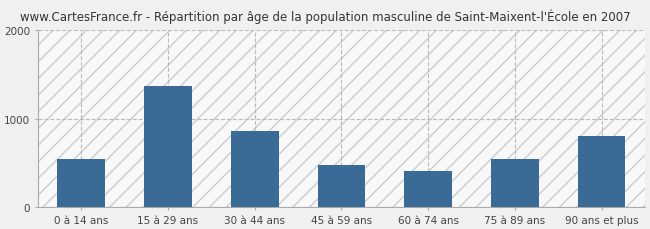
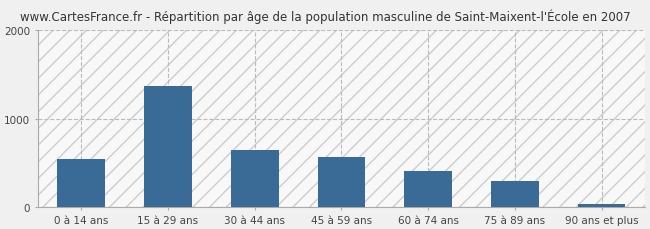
30 à 44 ans: 860 -> 650
45 à 59 ans: 480 -> 570
75 à 89 ans: 540 -> 300
90 ans et plus: 800 -> 40
